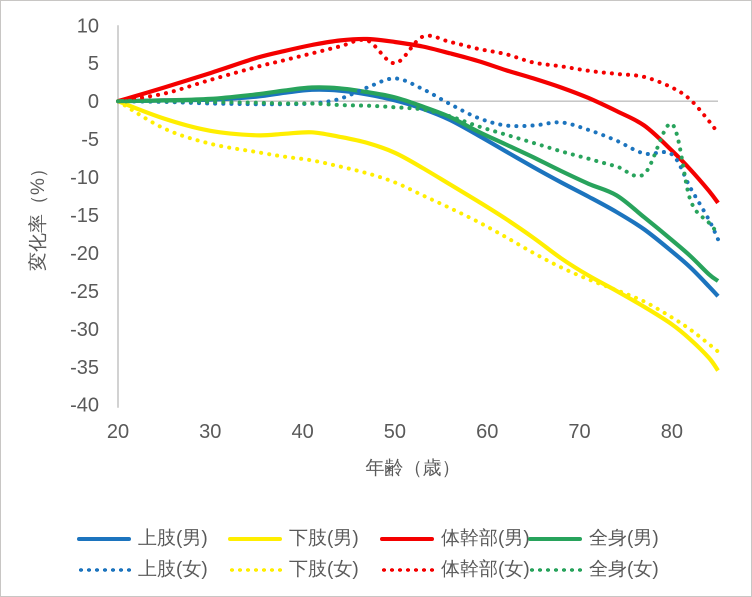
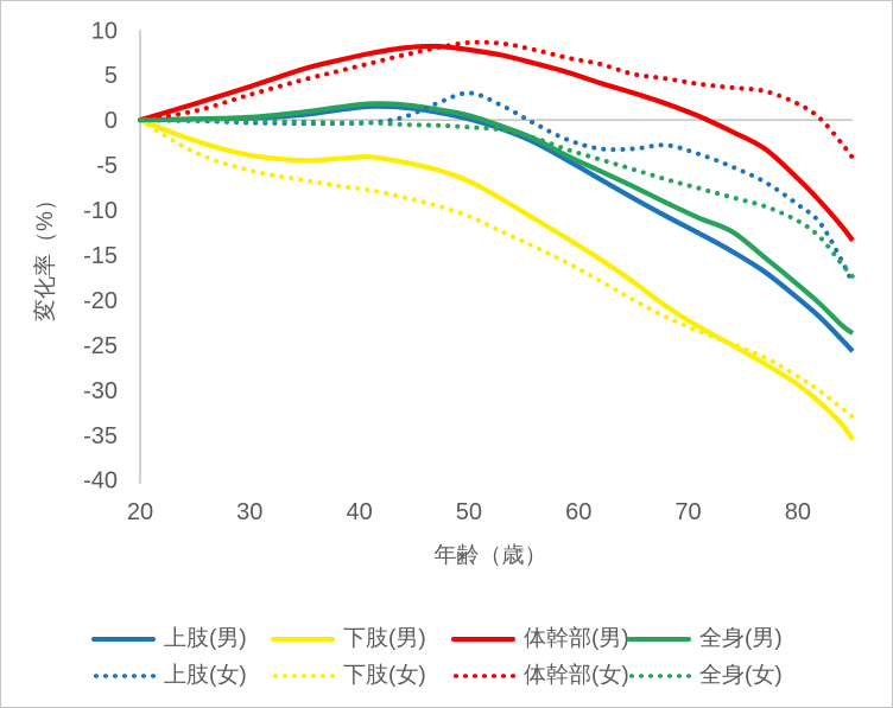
体幹部(女)/50: 5 -> 9
上肢(女)/80: -7 -> -9
全身(女)/80: -3 -> -11
